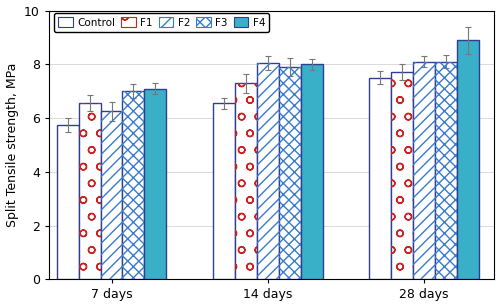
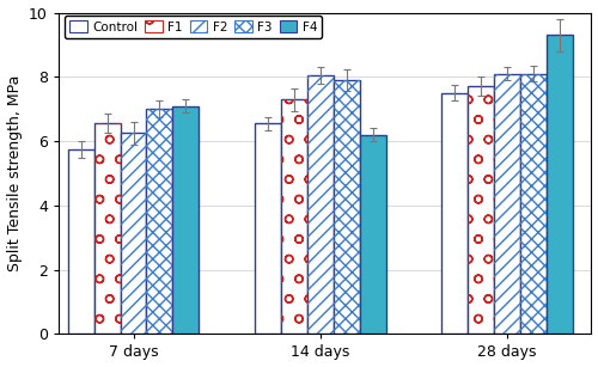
F4/14 days: 8.0 -> 6.2
F4/28 days: 8.9 -> 9.3
